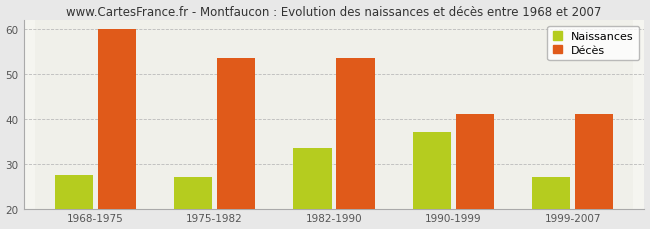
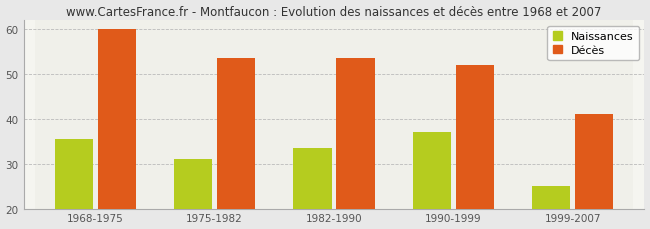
Naissances/1968-1975: 27.5 -> 35.5
Naissances/1975-1982: 27.0 -> 31.0
Décès/1990-1999: 41.0 -> 52.0
Naissances/1999-2007: 27.0 -> 25.0
